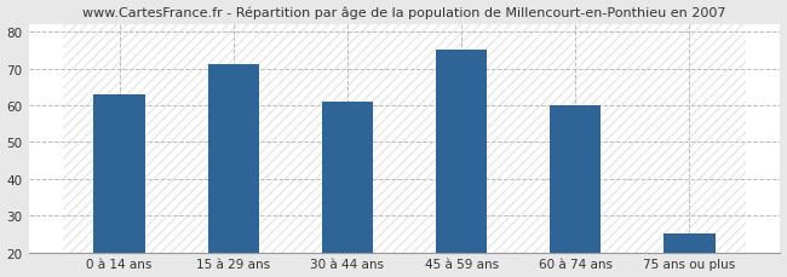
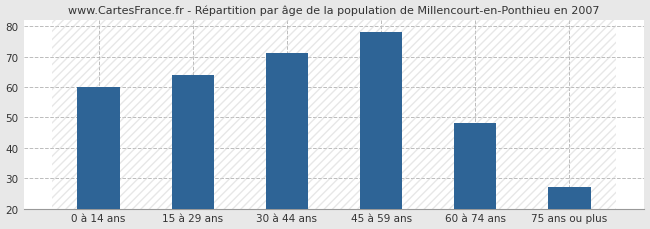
0 à 14 ans: 63 -> 60
15 à 29 ans: 71 -> 64
30 à 44 ans: 61 -> 71
45 à 59 ans: 75 -> 78
60 à 74 ans: 60 -> 48
75 ans ou plus: 25 -> 27
